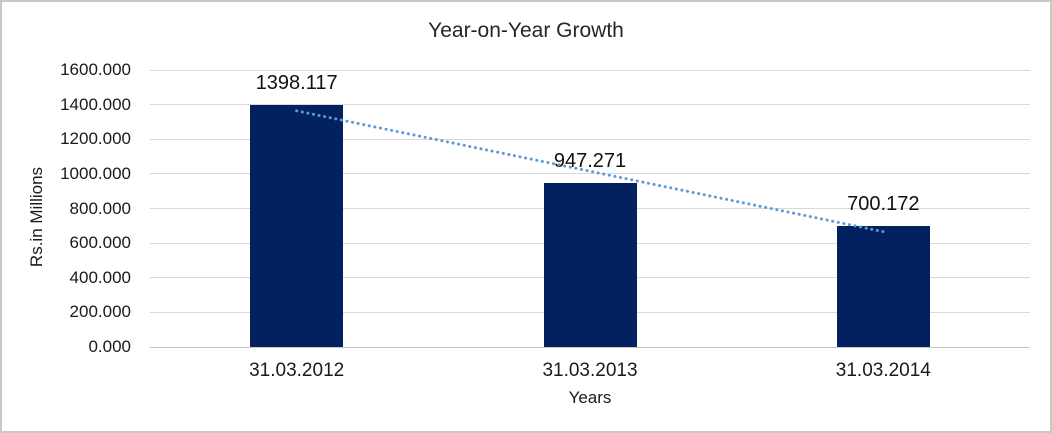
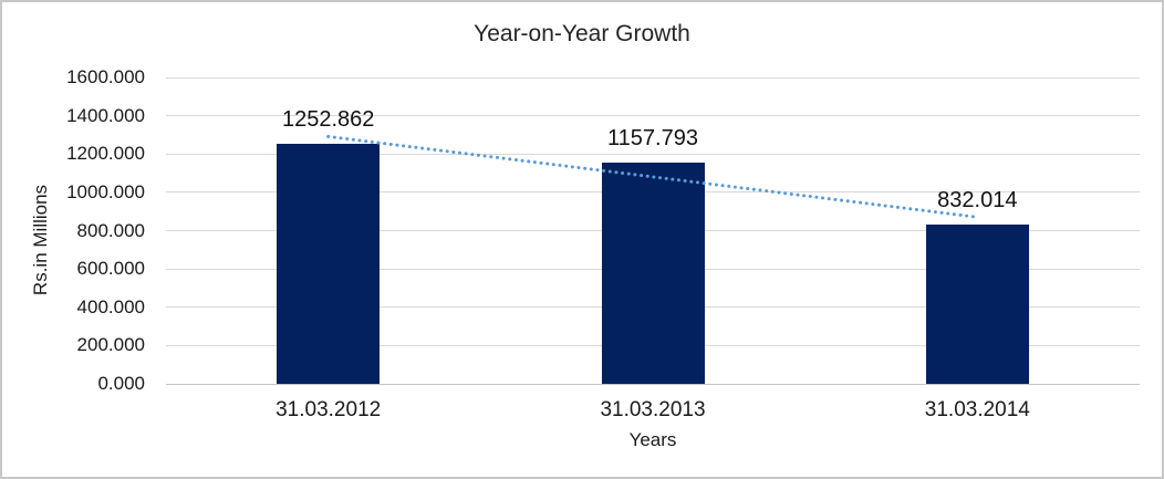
31.03.2012: 1398.117 -> 1252.862
31.03.2013: 947.271 -> 1157.793
31.03.2014: 700.172 -> 832.014
